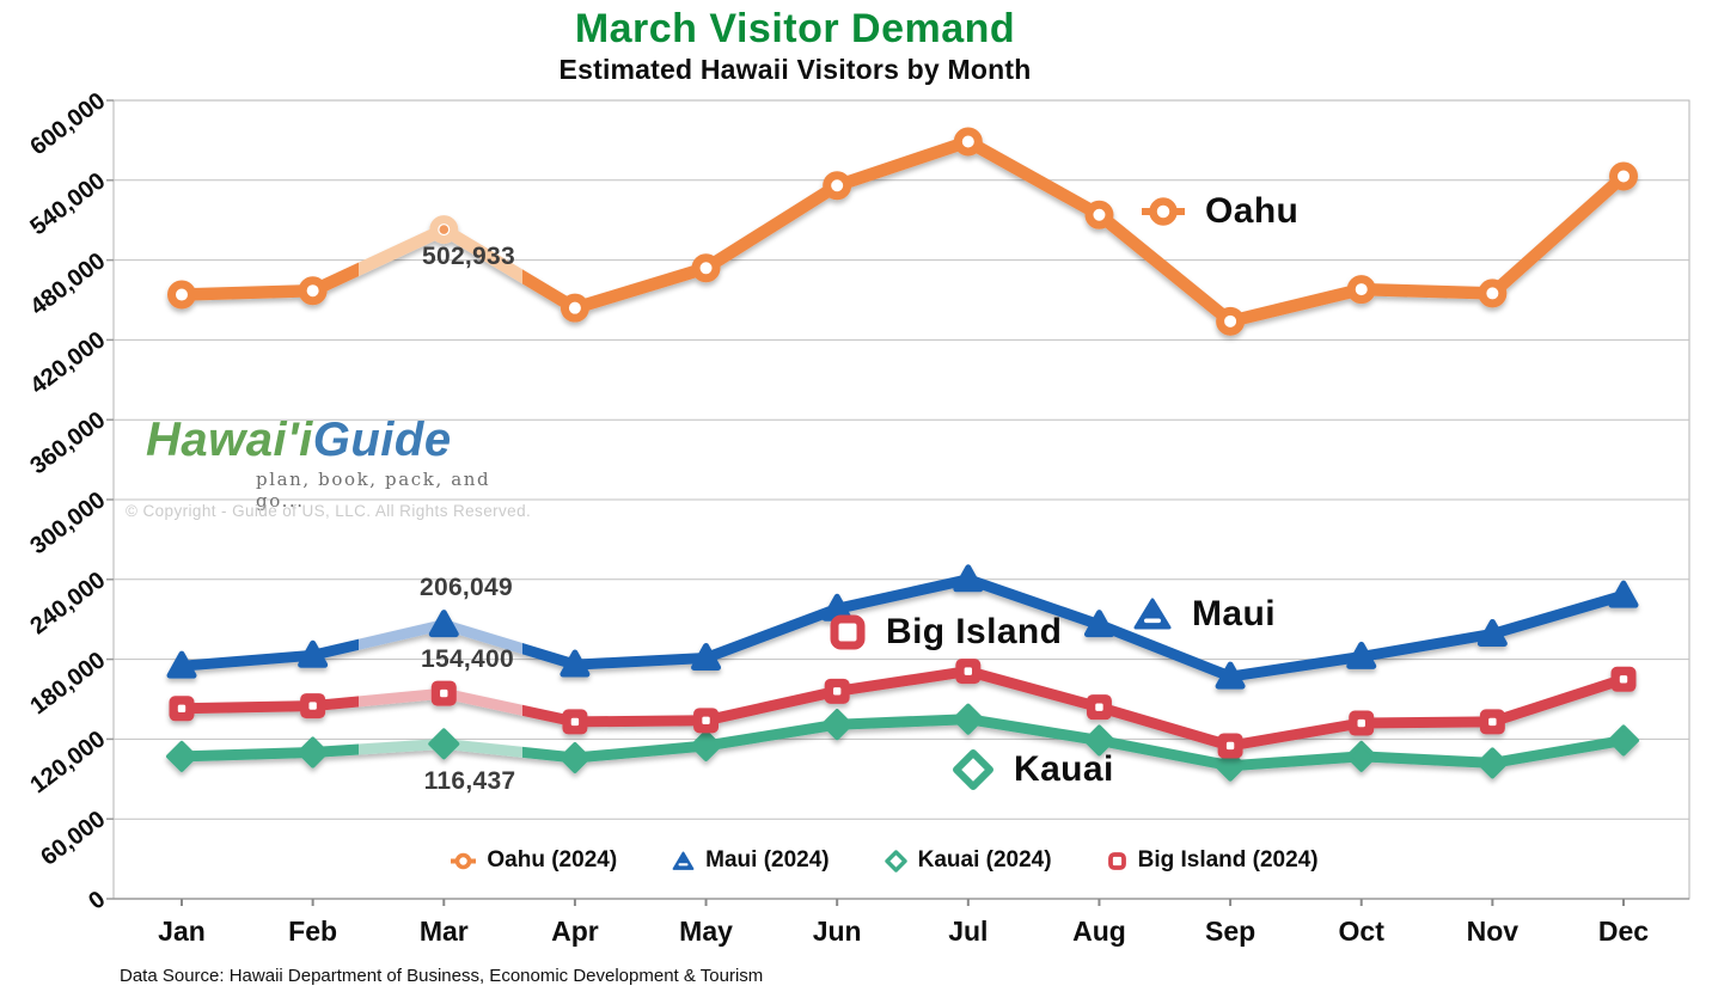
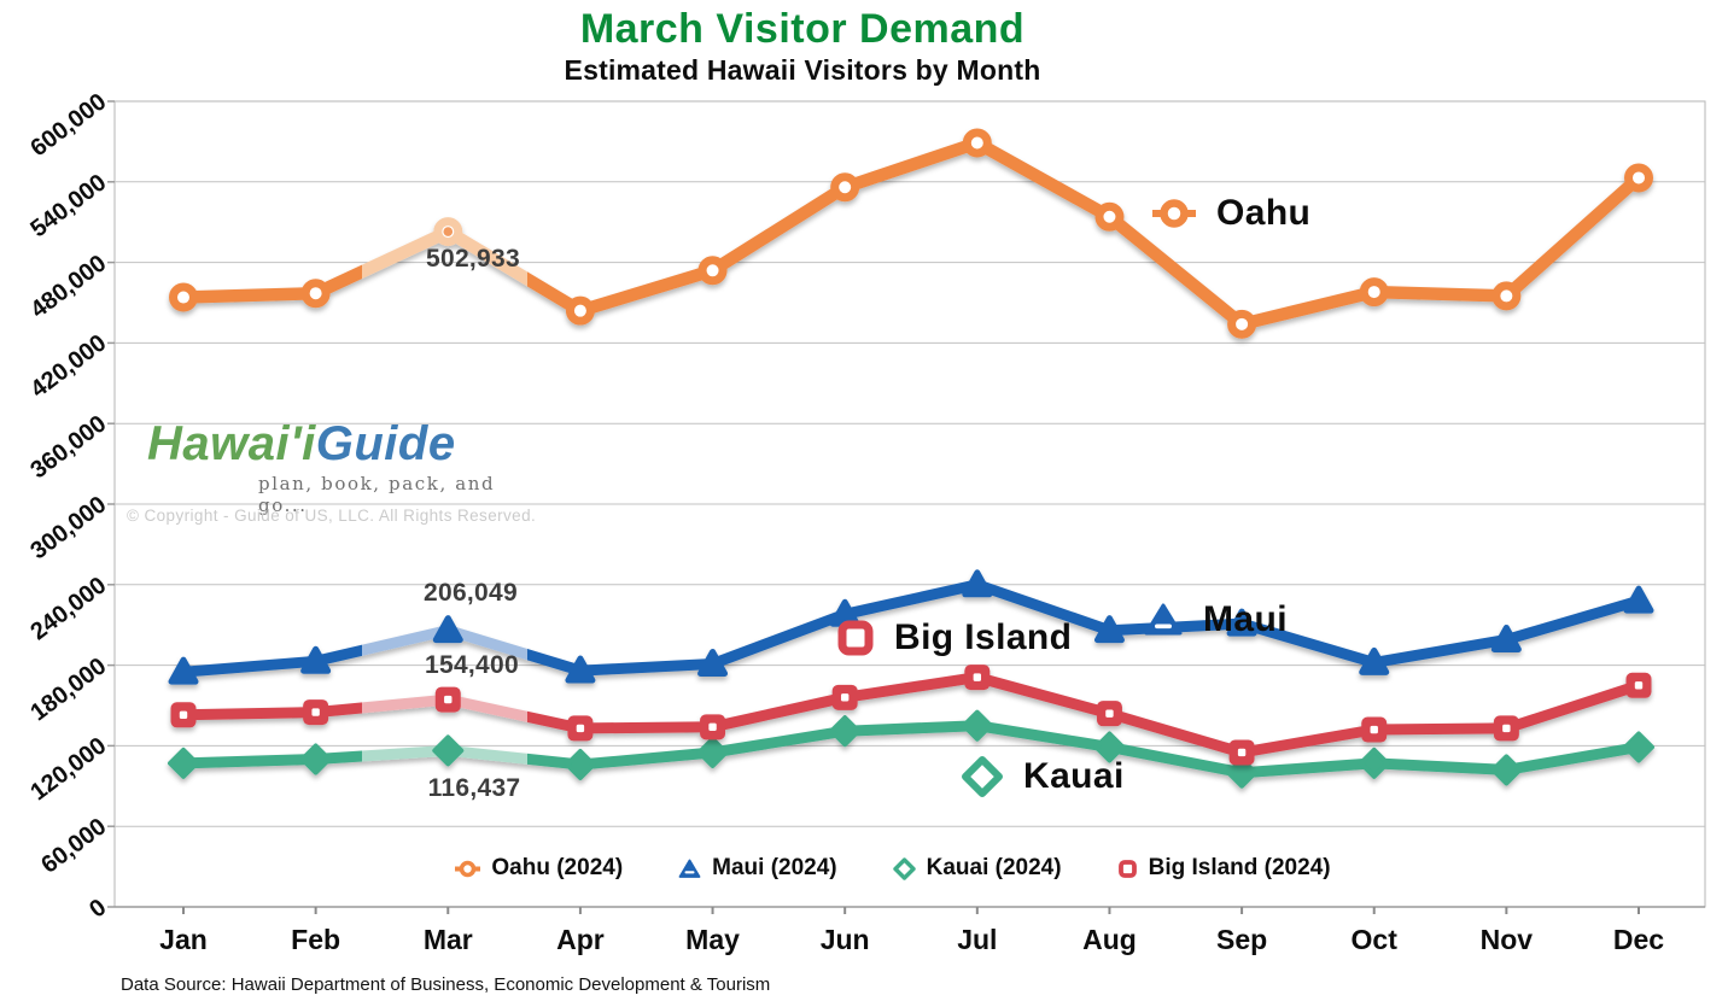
Maui/Sep: 167000 -> 211000
